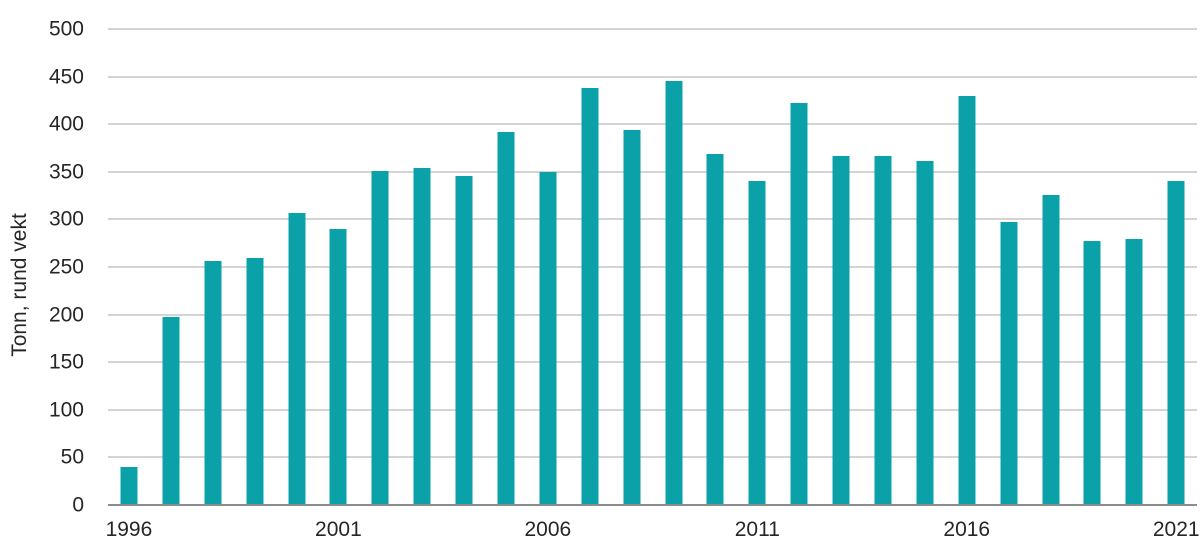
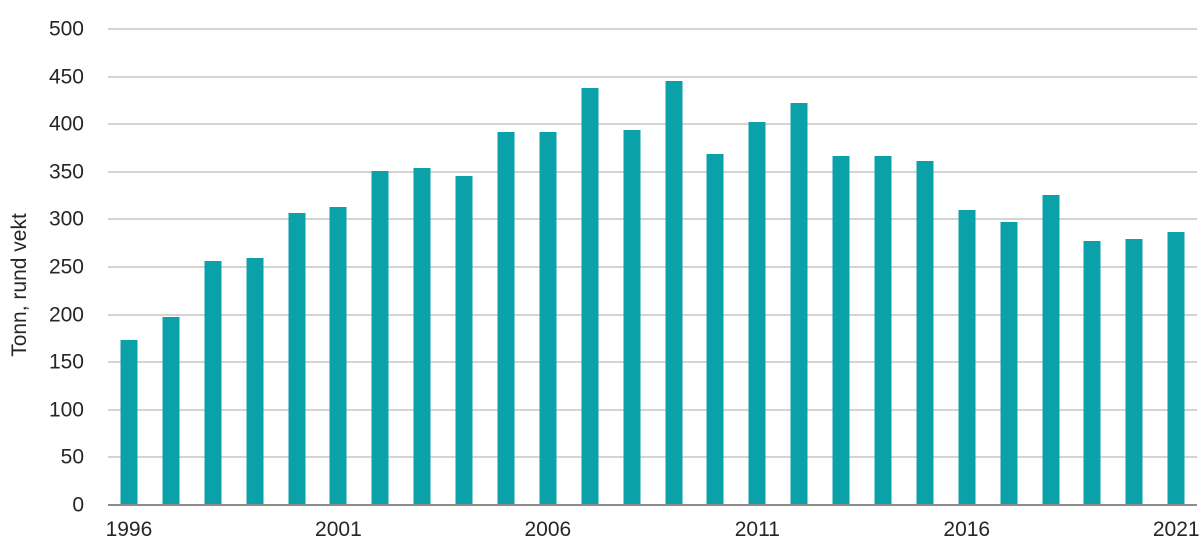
1996: 40 -> 170
2001: 290 -> 310
2006: 350 -> 390
2011: 340 -> 400
2016: 430 -> 310
2021: 340 -> 290
